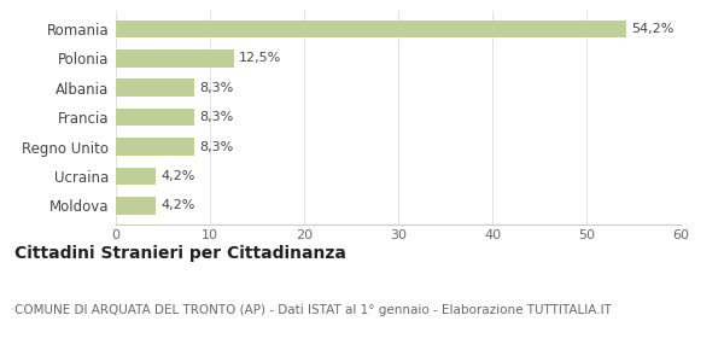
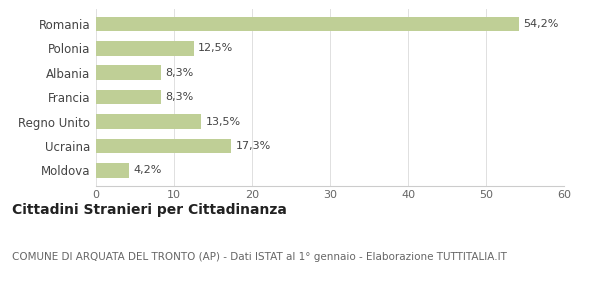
Regno Unito: 8,3% -> 13,5%
Ucraina: 4,2% -> 17,3%
